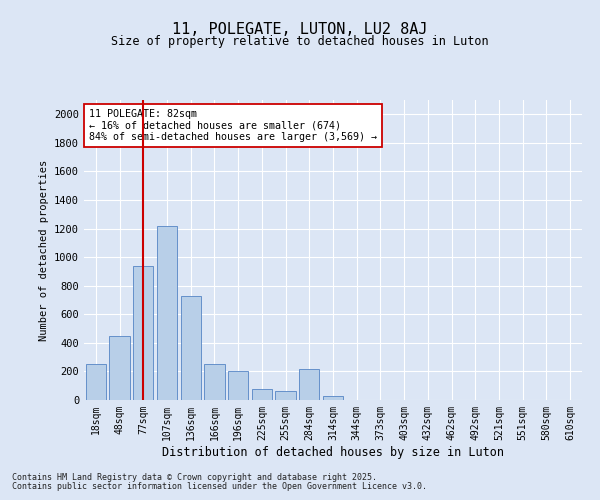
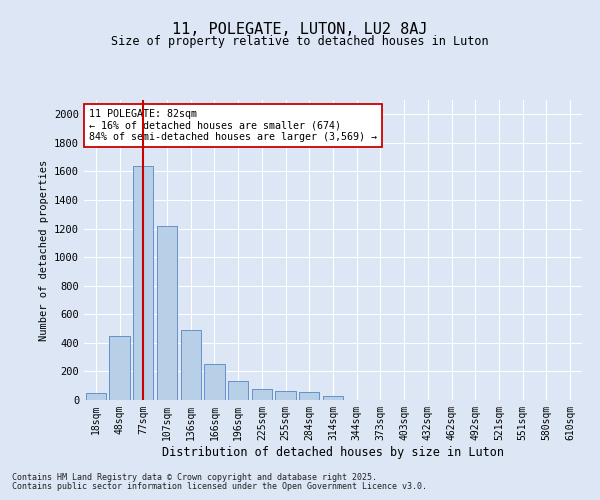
18sqm: 250 -> 50
77sqm: 940 -> 1640
136sqm: 730 -> 490
196sqm: 200 -> 130
284sqm: 220 -> 60
